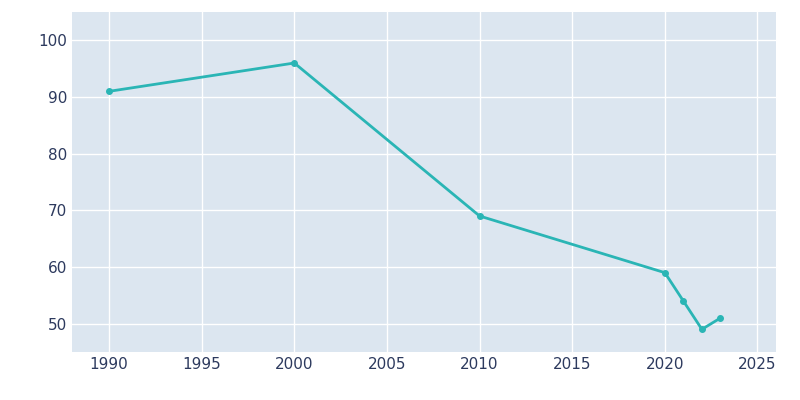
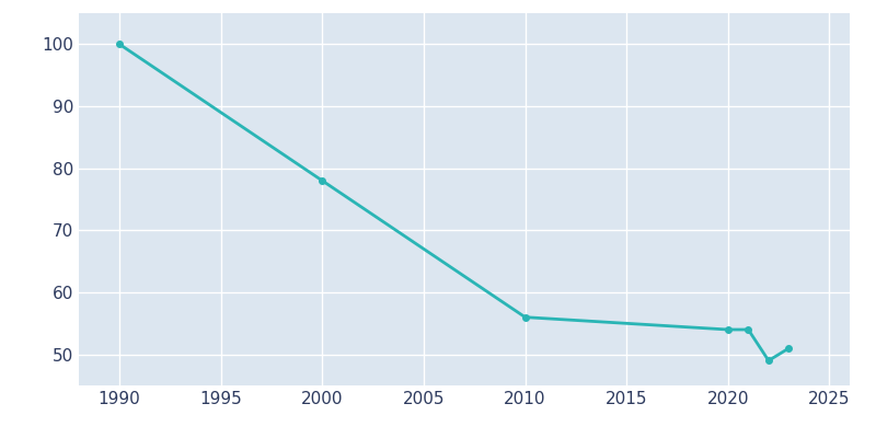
1990: 91 -> 100
2000: 96 -> 78
2010: 69 -> 56
2020: 59 -> 54
